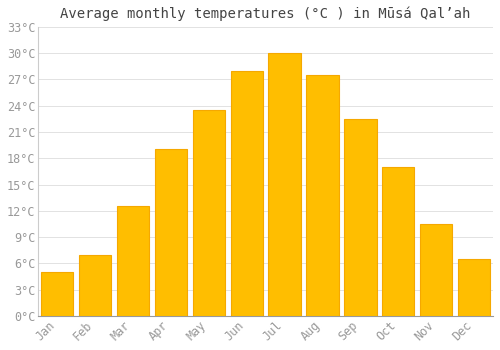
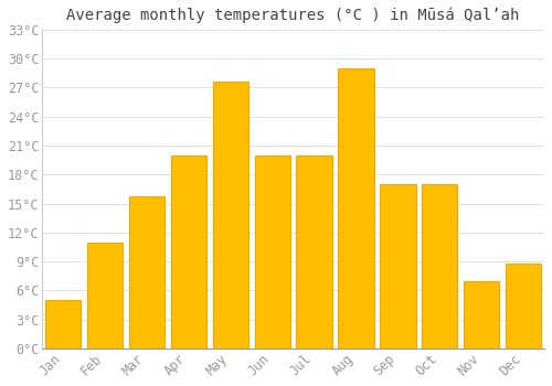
Feb: 7.0°C -> 11.0°C
Mar: 12.5°C -> 15.8°C
Apr: 19.0°C -> 20.0°C
May: 23.5°C -> 27.6°C
Jun: 28.0°C -> 20.0°C
Jul: 30.0°C -> 20.0°C
Aug: 27.5°C -> 29.0°C
Sep: 22.5°C -> 17.0°C
Nov: 10.5°C -> 7.0°C
Dec: 6.5°C -> 8.8°C
